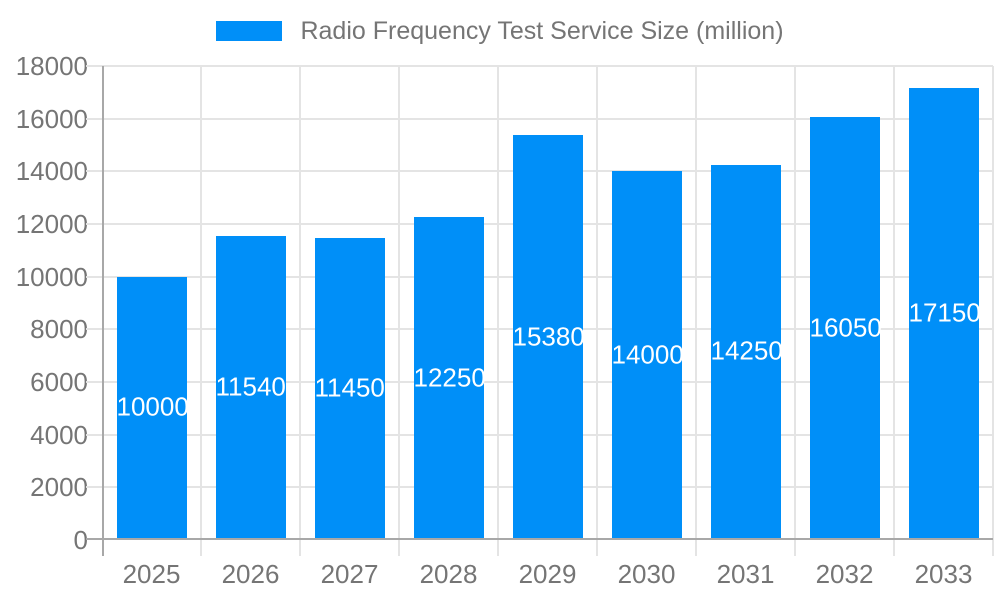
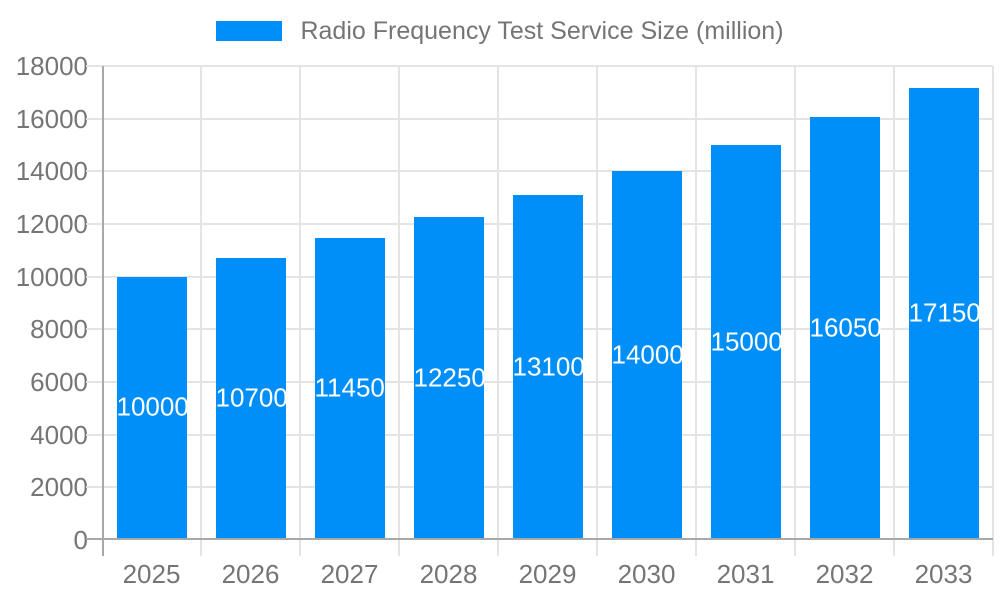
2026: 11540 -> 10700
2029: 15380 -> 13100
2031: 14250 -> 15000
